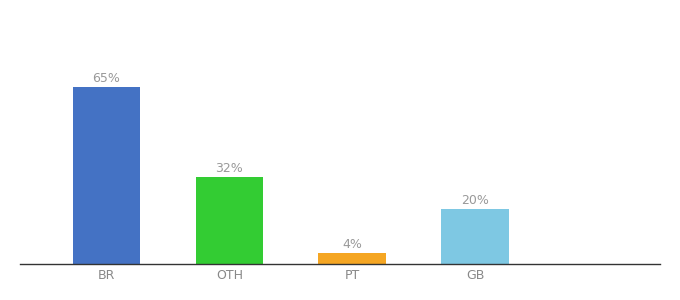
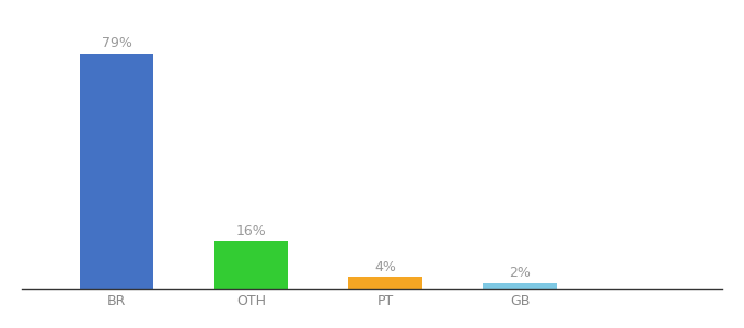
BR: 65% -> 79%
OTH: 32% -> 16%
GB: 20% -> 2%
